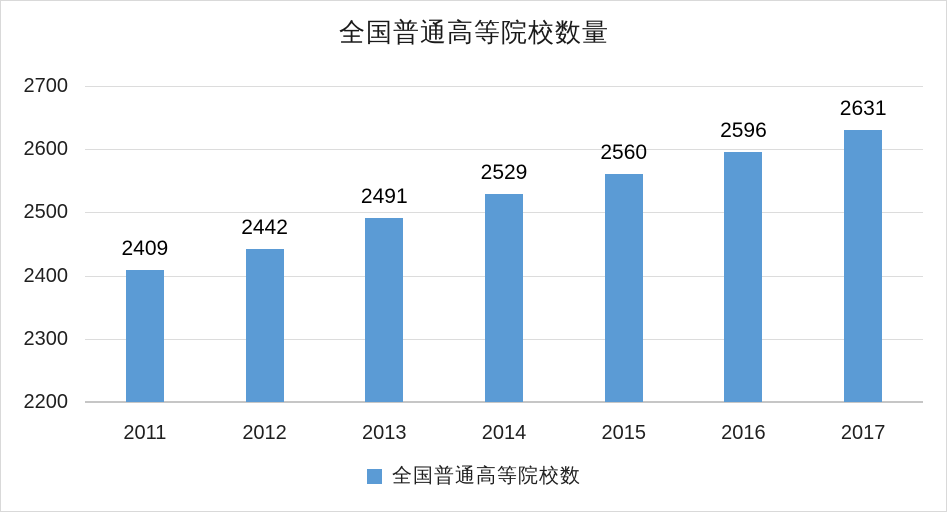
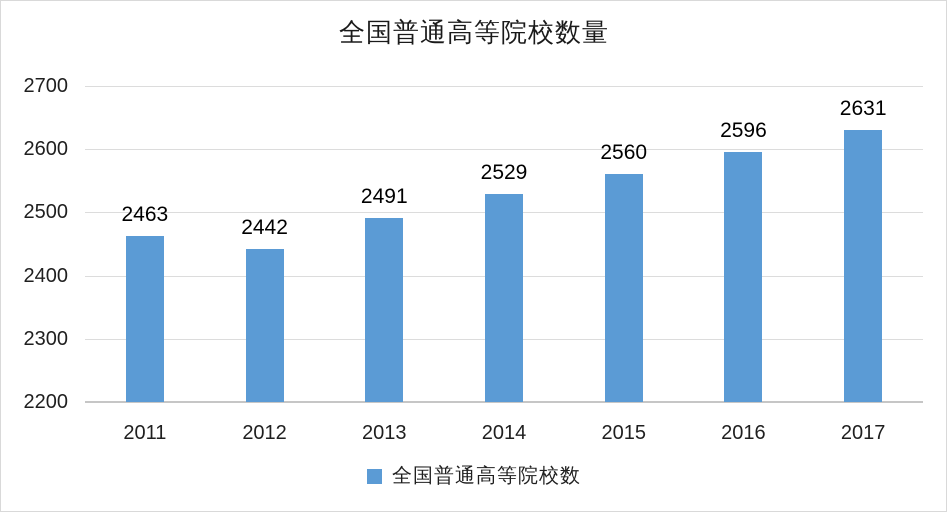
2011: 2409 -> 2463
